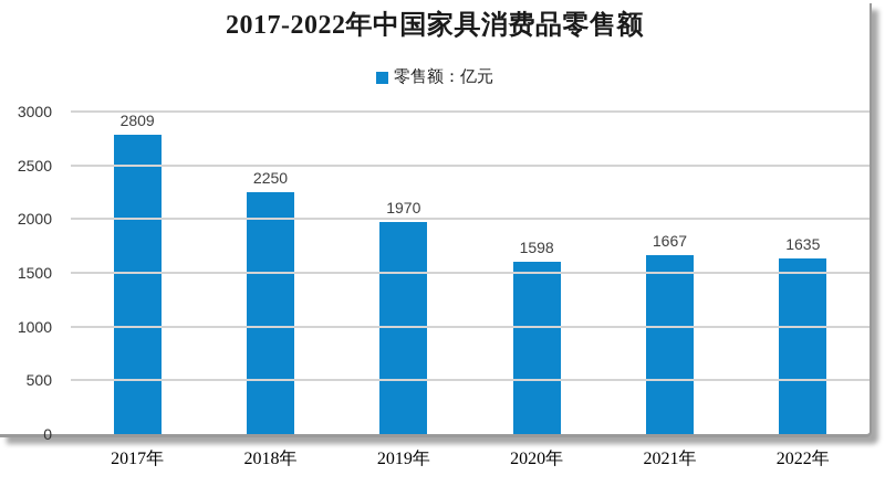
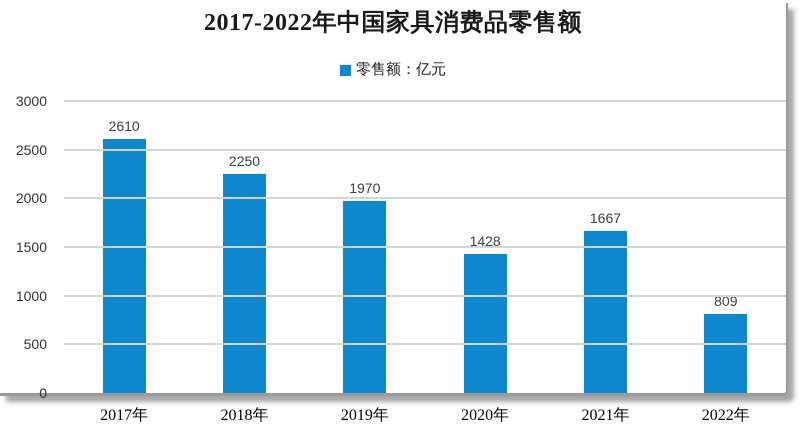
2017年: 2809 -> 2610
2020年: 1598 -> 1428
2022年: 1635 -> 809
